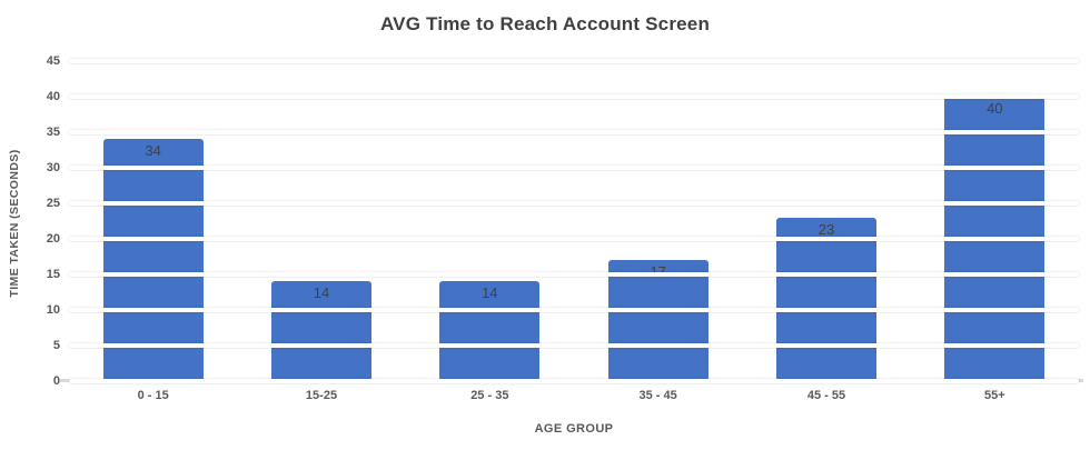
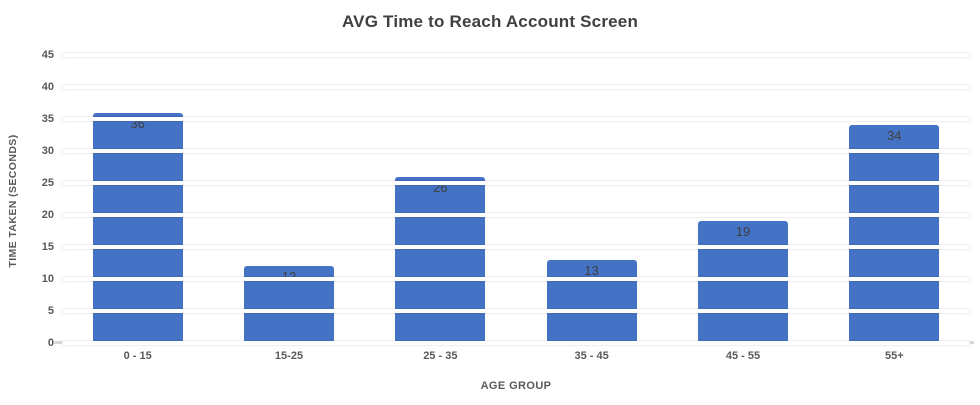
0 - 15: 34 -> 36
15-25: 14 -> 12
25 - 35: 14 -> 26
35 - 45: 17 -> 13
45 - 55: 23 -> 19
55+: 40 -> 34
